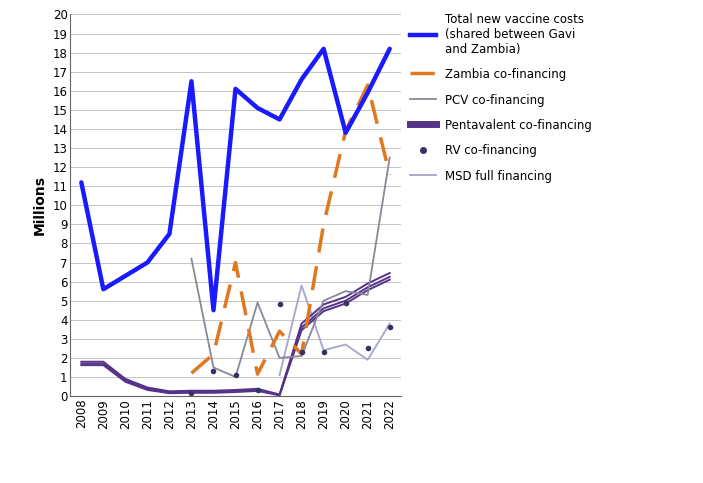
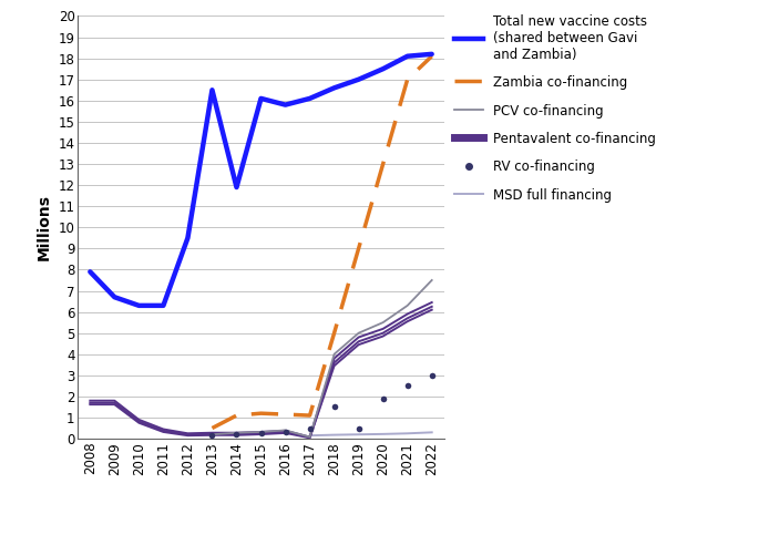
Total new vaccine costs (shared between Gavi and Zambia)/2008: 11.2 -> 7.9
Total new vaccine costs (shared between Gavi and Zambia)/2009: 5.6 -> 6.7
Total new vaccine costs (shared between Gavi and Zambia)/2011: 7.0 -> 6.3
Total new vaccine costs (shared between Gavi and Zambia)/2012: 8.5 -> 9.5
Zambia co-financing/2013: 1.2 -> 0.5
PCV co-financing/2013: 7.2 -> 0.2
Total new vaccine costs (shared between Gavi and Zambia)/2014: 4.5 -> 11.9
Zambia co-financing/2014: 2.2 -> 1.1
PCV co-financing/2014: 1.5 -> 0.3
RV co-financing/2014: 1.3 -> 0.2
Zambia co-financing/2015: 7.0 -> 1.2
PCV co-financing/2015: 1.0 -> 0.3
RV co-financing/2015: 1.1 -> 0.3
Total new vaccine costs (shared between Gavi and Zambia)/2016: 15.1 -> 15.8
PCV co-financing/2016: 4.9 -> 0.4
Total new vaccine costs (shared between Gavi and Zambia)/2017: 14.5 -> 16.1
Zambia co-financing/2017: 3.4 -> 1.1
PCV co-financing/2017: 2.0 -> 0.1
RV co-financing/2017: 4.8 -> 0.5
MSD full financing/2017: 1.1 -> 0.1
Zambia co-financing/2018: 2.2 -> 5.0
PCV co-financing/2018: 2.1 -> 4.0
RV co-financing/2018: 2.3 -> 1.5
MSD full financing/2018: 5.8 -> 0.2
Total new vaccine costs (shared between Gavi and Zambia)/2019: 18.2 -> 17.0
RV co-financing/2019: 2.3 -> 0.5
MSD full financing/2019: 2.4 -> 0.2
Total new vaccine costs (shared between Gavi and Zambia)/2020: 13.8 -> 17.5
Zambia co-financing/2020: 13.9 -> 13.0
RV co-financing/2020: 4.9 -> 1.9
MSD full financing/2020: 2.7 -> 0.2
Total new vaccine costs (shared between Gavi and Zambia)/2021: 15.9 -> 18.1
Zambia co-financing/2021: 16.3 -> 17.0
PCV co-financing/2021: 5.3 -> 6.3
MSD full financing/2021: 1.9 -> 0.2
Zambia co-financing/2022: 11.6 -> 18.1
PCV co-financing/2022: 12.5 -> 7.5
RV co-financing/2022: 3.6 -> 3.0
MSD full financing/2022: 3.8 -> 0.3
